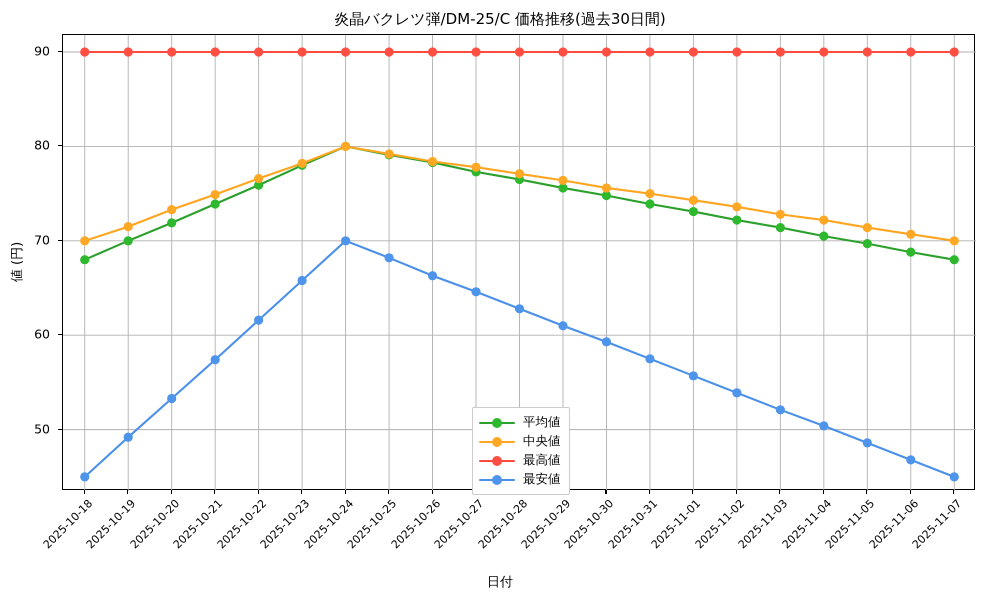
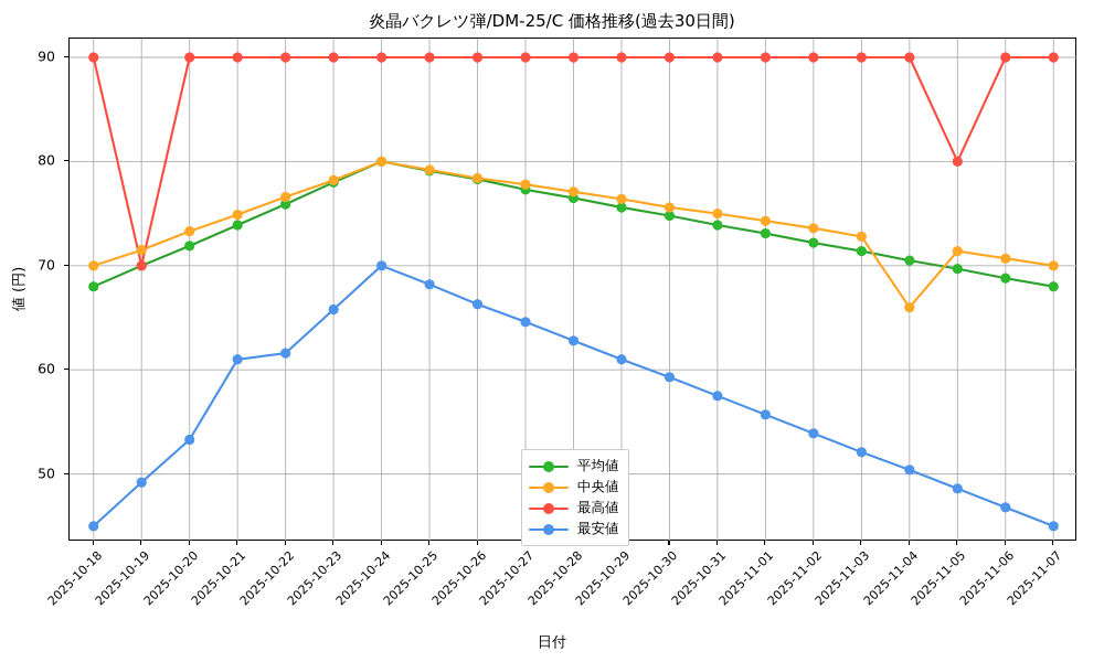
最高値/2025-10-19: 90 -> 70
最安値/2025-10-21: 57 -> 61
中央値/2025-11-04: 72 -> 66
最高値/2025-11-05: 90 -> 80
